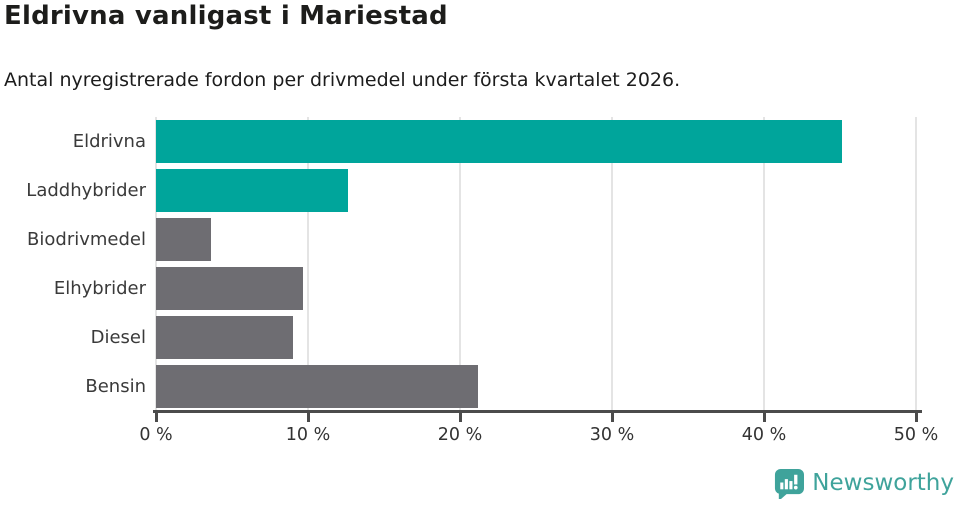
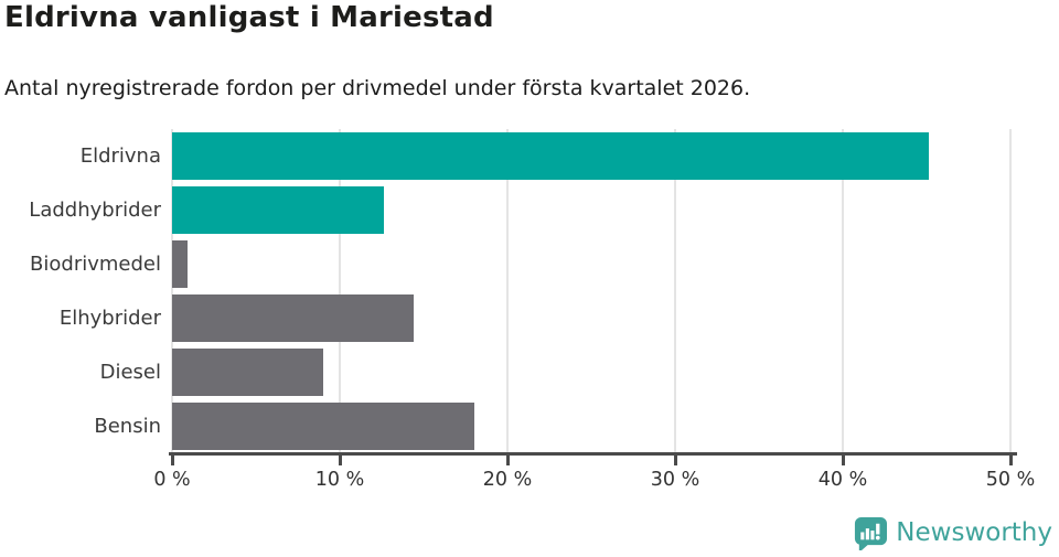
Biodrivmedel: 3.6% -> 0.9%
Elhybrider: 9.7% -> 14.4%
Bensin: 21.2% -> 18.0%
